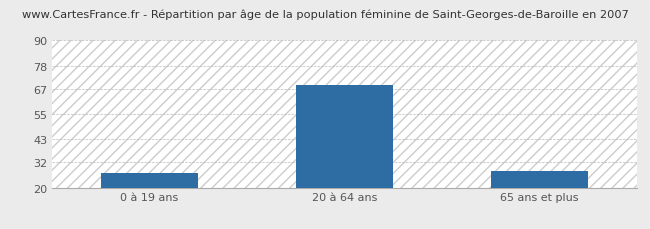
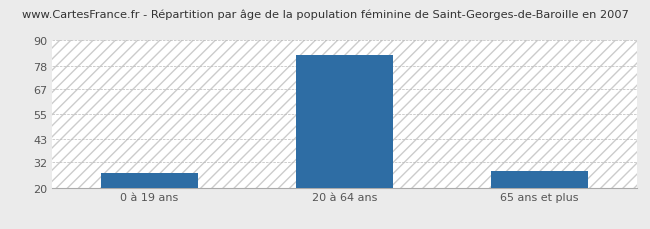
20 à 64 ans: 69 -> 83
